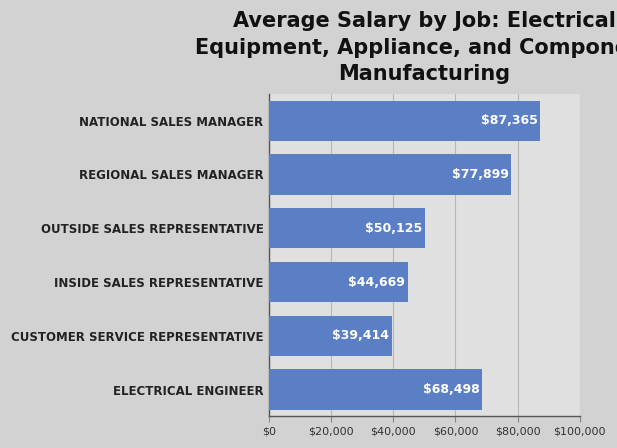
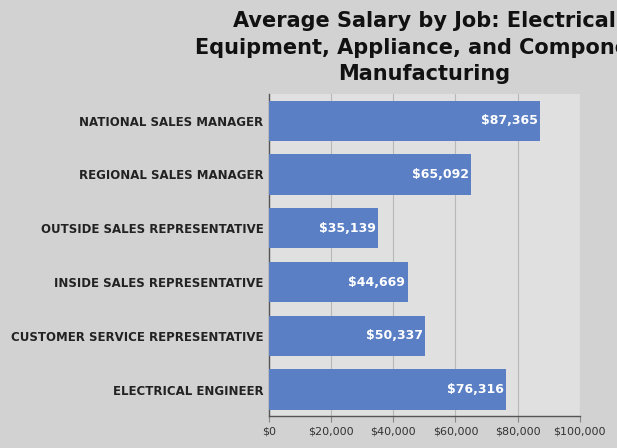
REGIONAL SALES MANAGER: $77,899 -> $65,092
OUTSIDE SALES REPRESENTATIVE: $50,125 -> $35,139
CUSTOMER SERVICE REPRESENTATIVE: $39,414 -> $50,337
ELECTRICAL ENGINEER: $68,498 -> $76,316
